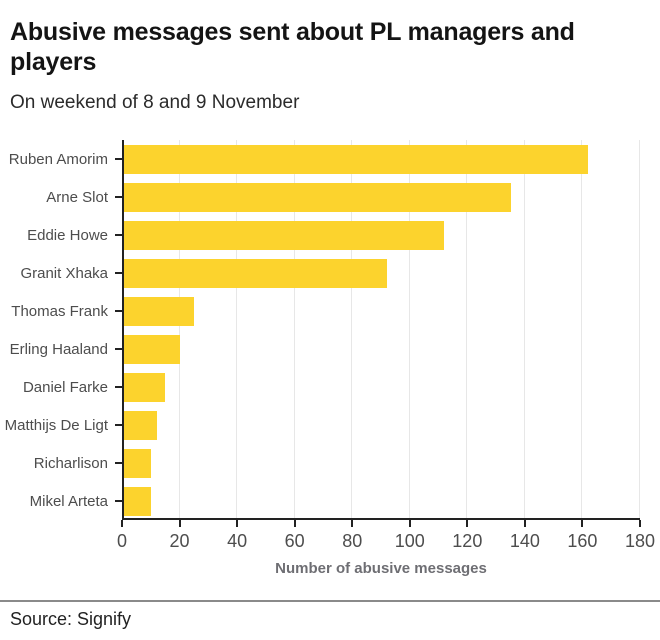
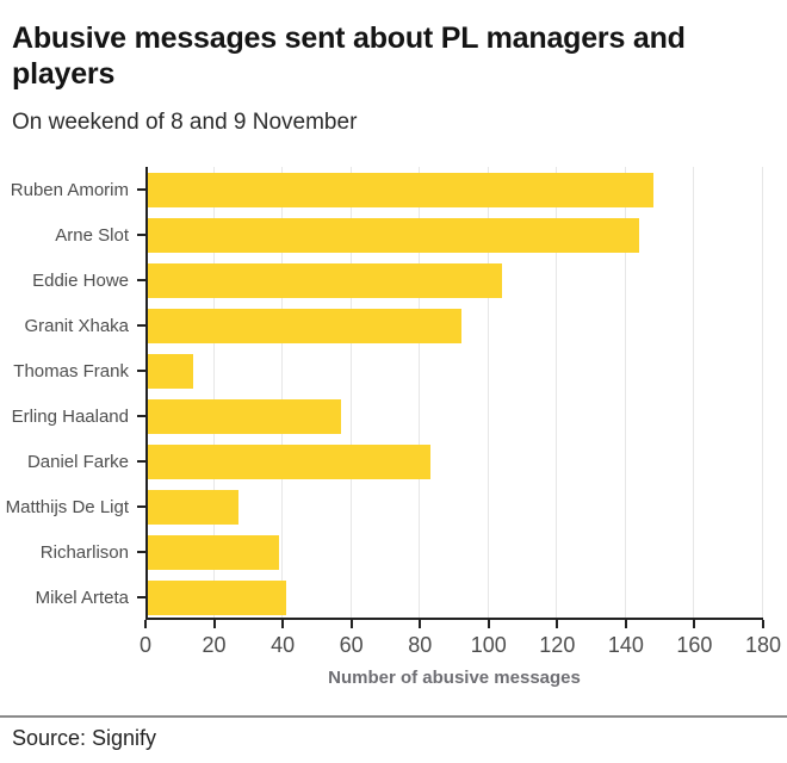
Ruben Amorim: 162 -> 148
Arne Slot: 135 -> 144
Eddie Howe: 112 -> 104
Thomas Frank: 25 -> 14
Erling Haaland: 20 -> 57
Daniel Farke: 15 -> 83
Matthijs De Ligt: 12 -> 27
Richarlison: 10 -> 39
Mikel Arteta: 10 -> 41
